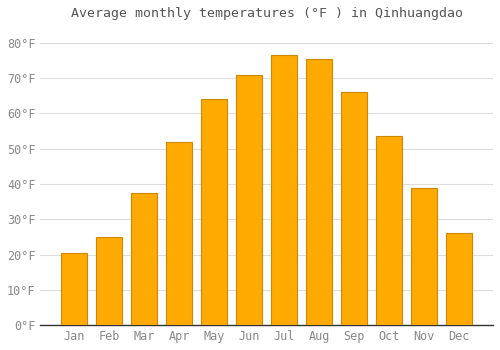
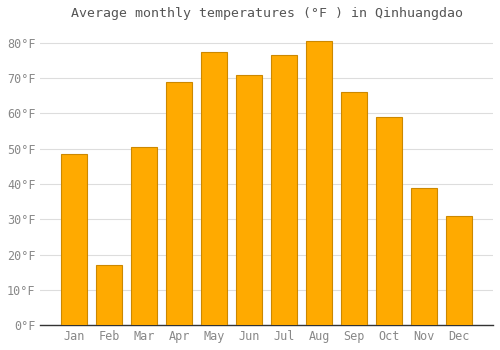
Jan: 20.5°F -> 48.5°F
Feb: 25.0°F -> 17.0°F
Mar: 37.5°F -> 50.5°F
Apr: 52.0°F -> 69.0°F
May: 64.0°F -> 77.5°F
Aug: 75.5°F -> 80.5°F
Oct: 53.5°F -> 59.0°F
Dec: 26.0°F -> 31.0°F
